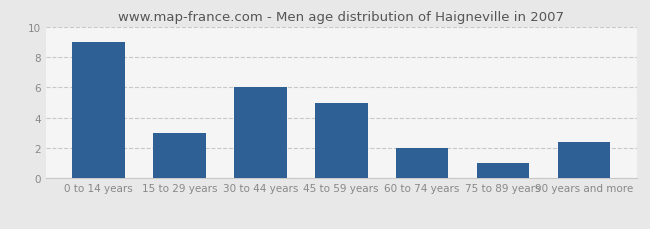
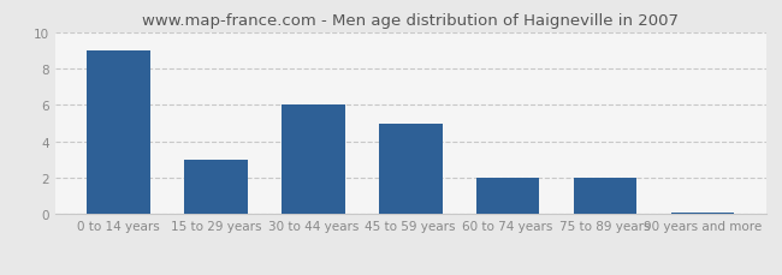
75 to 89 years: 1.0 -> 2.0
90 years and more: 2.4 -> 0.1
